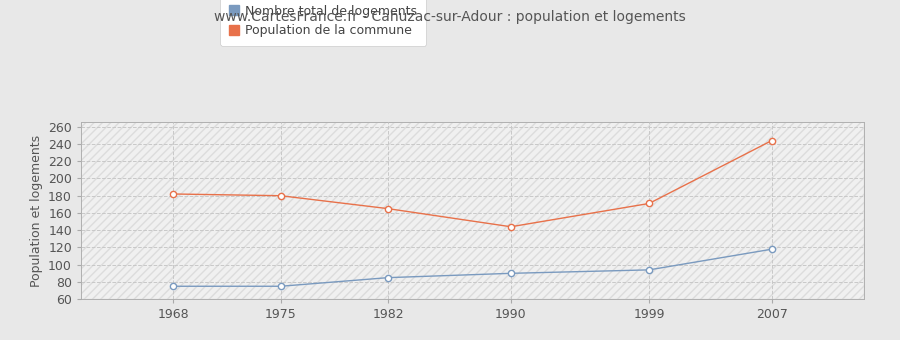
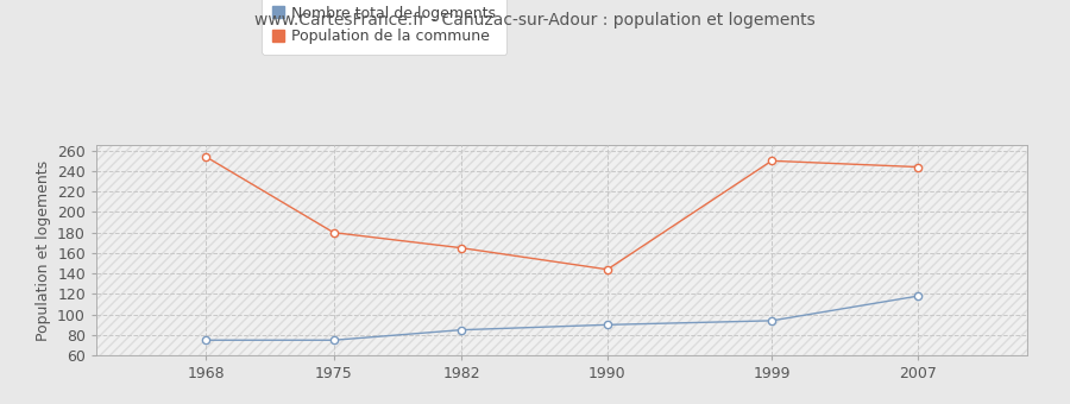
Population de la commune/1968: 182 -> 254
Population de la commune/1999: 171 -> 250
